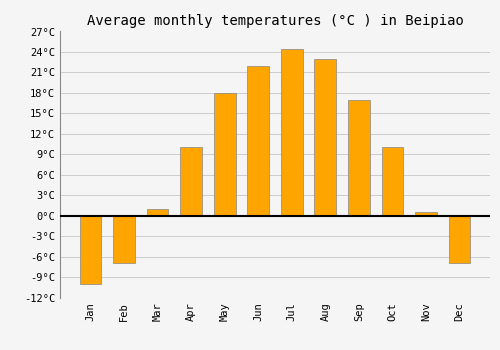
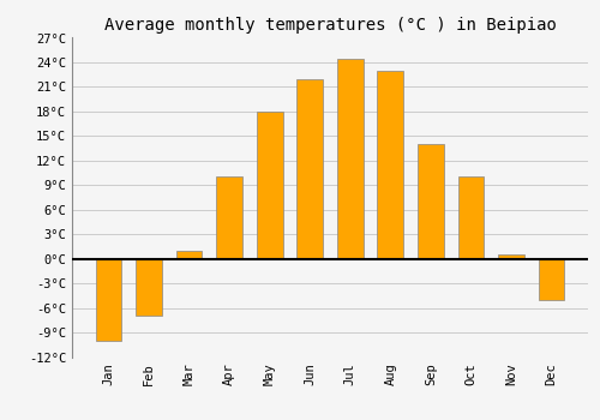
Sep: 17.0°C -> 14.0°C
Dec: -7.0°C -> -5.0°C
